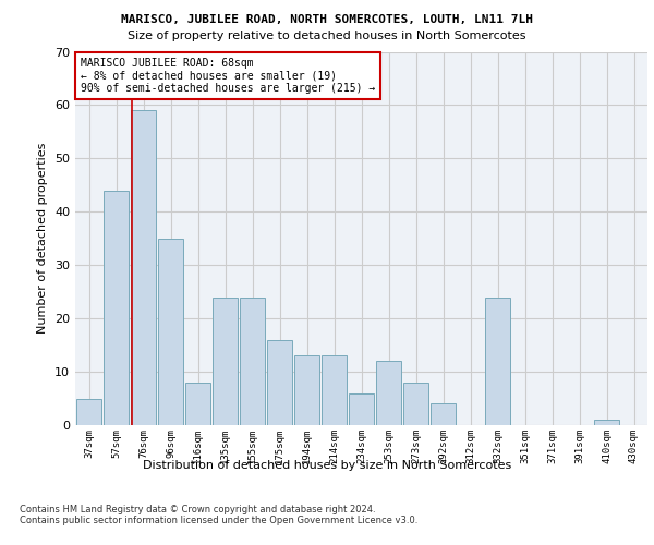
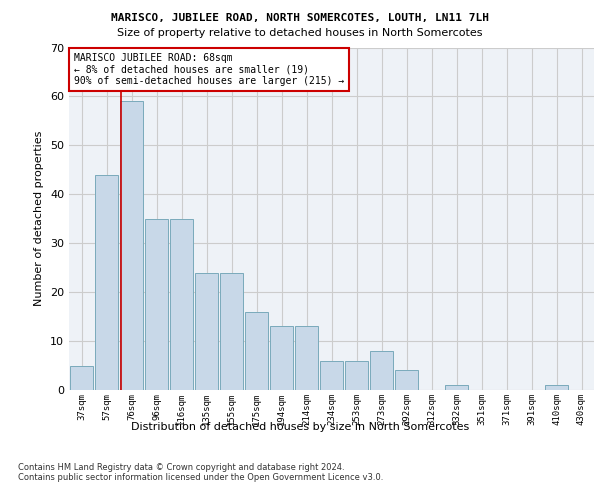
116sqm: 8 -> 35
253sqm: 12 -> 6
332sqm: 24 -> 1
